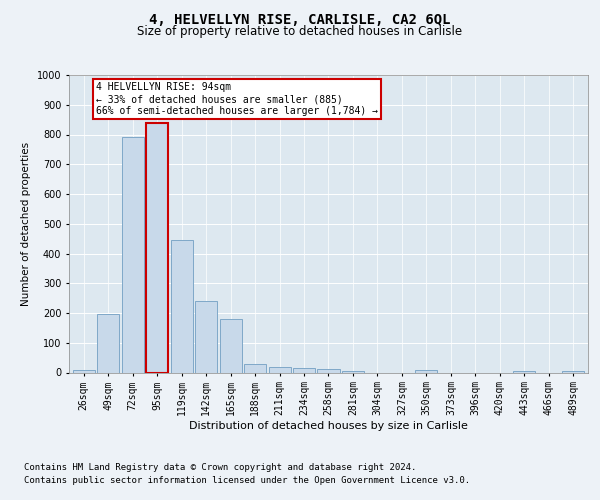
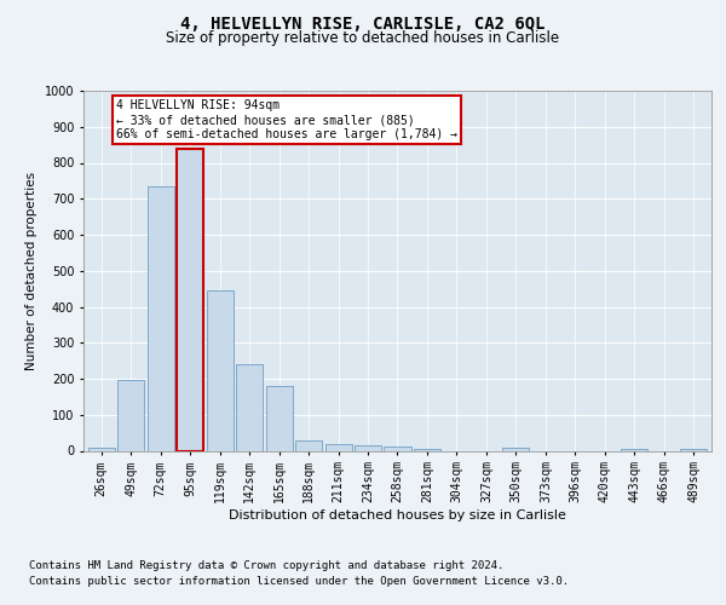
72sqm: 790 -> 735
